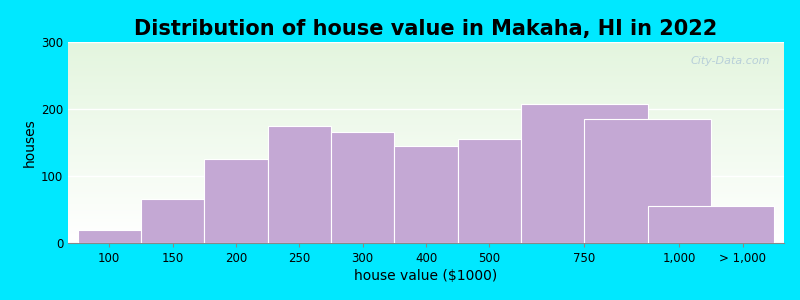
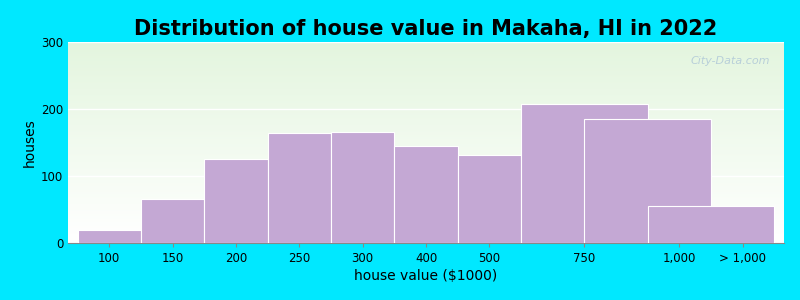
250: 175 -> 164
500: 155 -> 132
